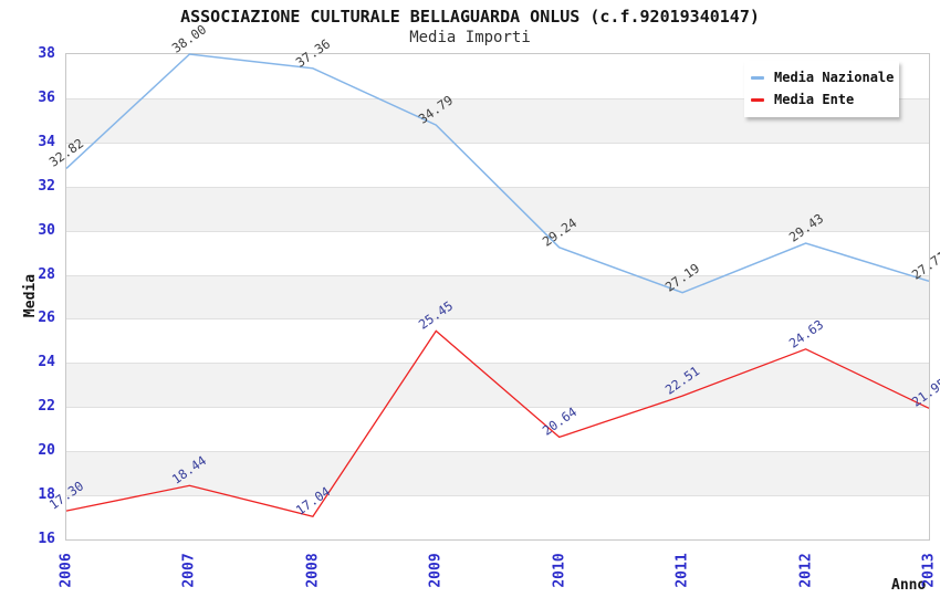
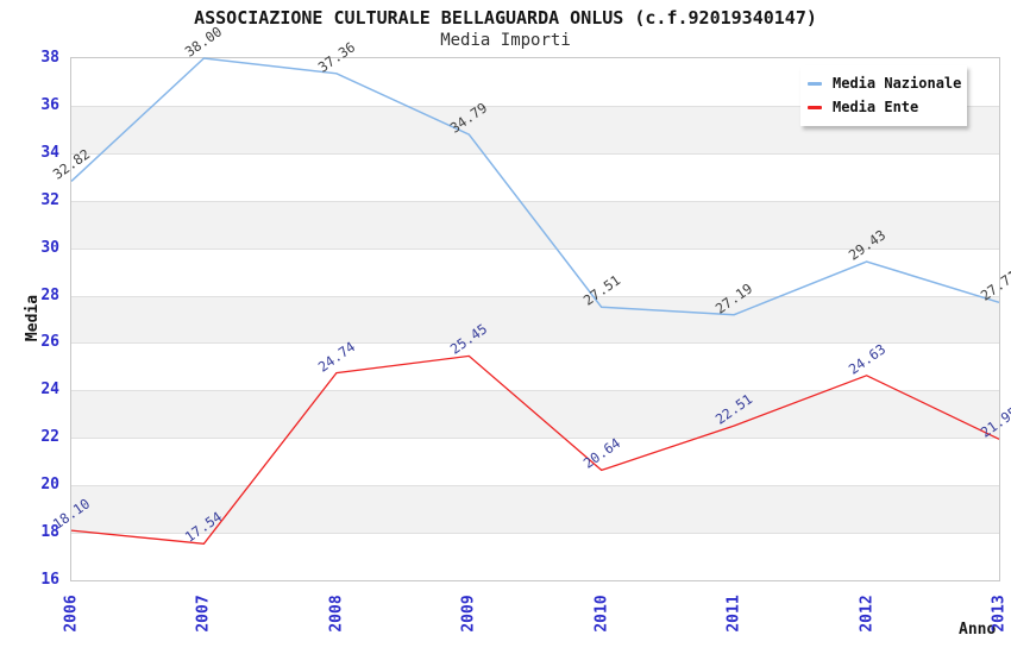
Media Ente/2006: 17.30 -> 18.10
Media Ente/2007: 18.44 -> 17.54
Media Ente/2008: 17.04 -> 24.74
Media Nazionale/2010: 29.24 -> 27.51
